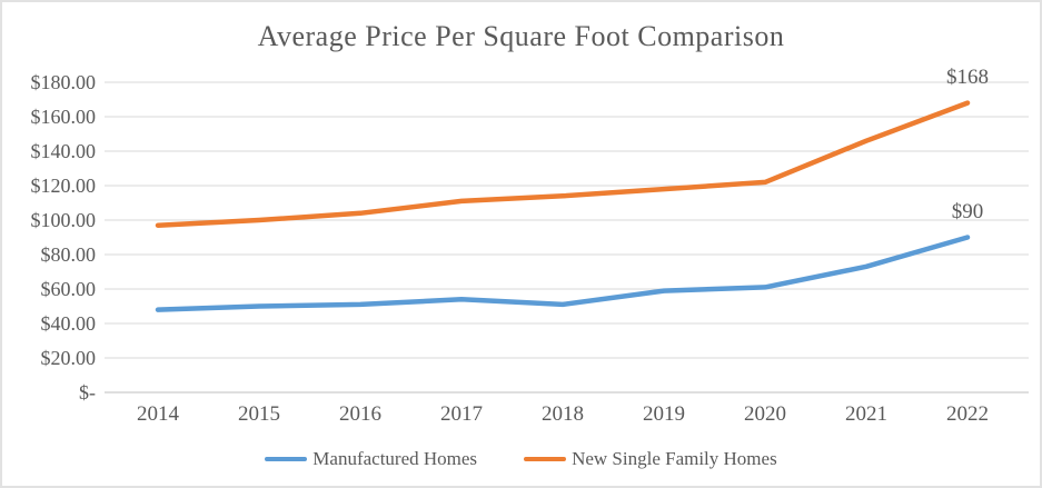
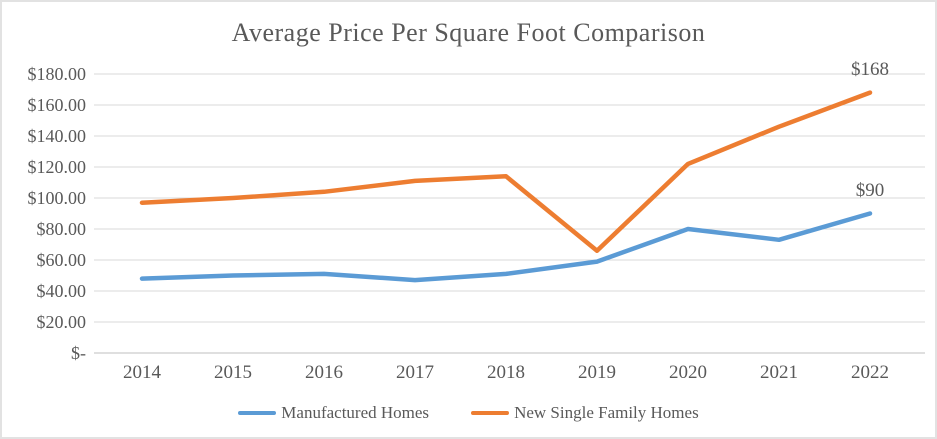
Manufactured Homes/2017: $54 -> $47
New Single Family Homes/2019: $118 -> $66
Manufactured Homes/2020: $61 -> $80
